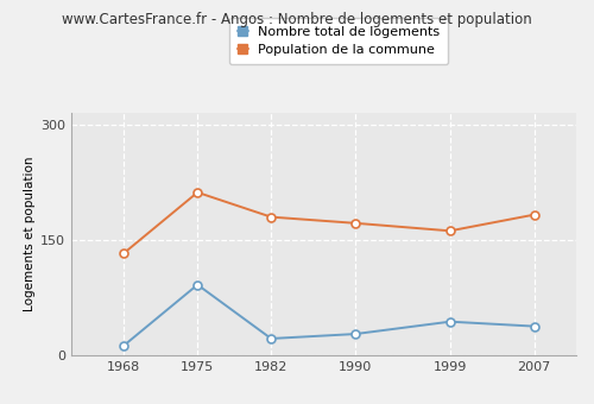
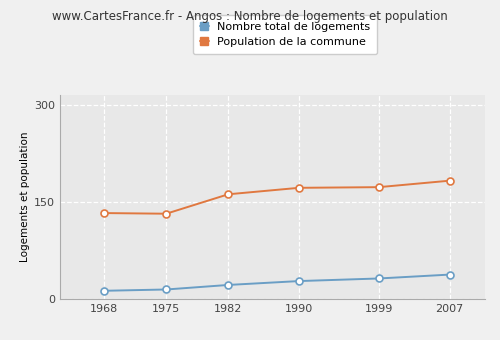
Nombre total de logements/1975: 92 -> 15
Population de la commune/1975: 212 -> 132
Population de la commune/1982: 180 -> 162
Nombre total de logements/1999: 44 -> 32
Population de la commune/1999: 162 -> 173
